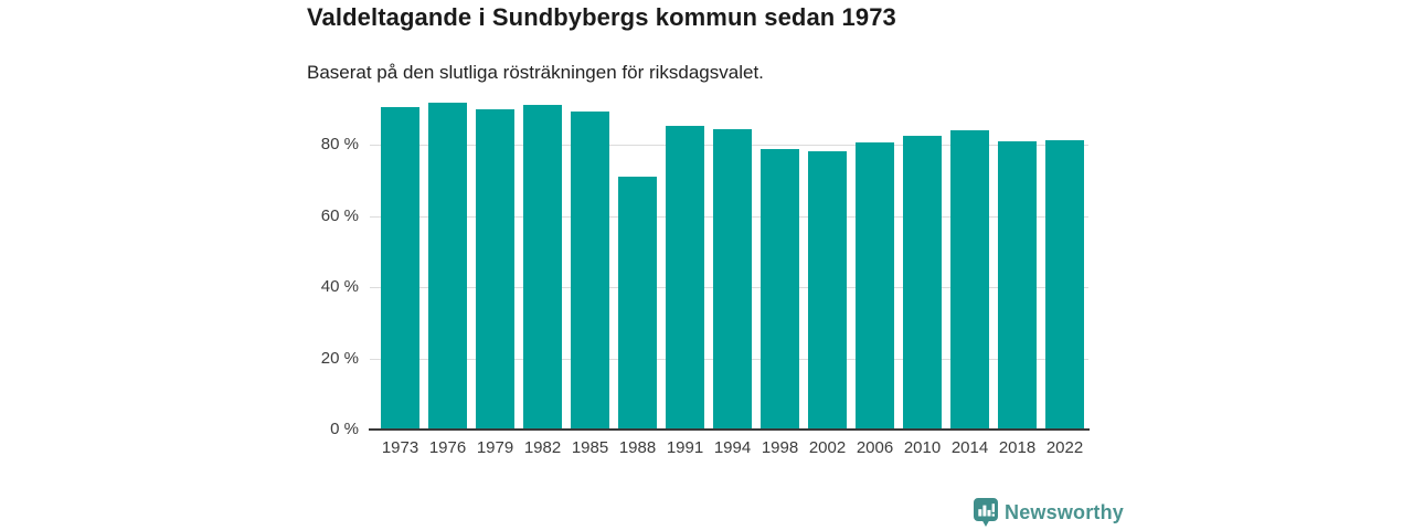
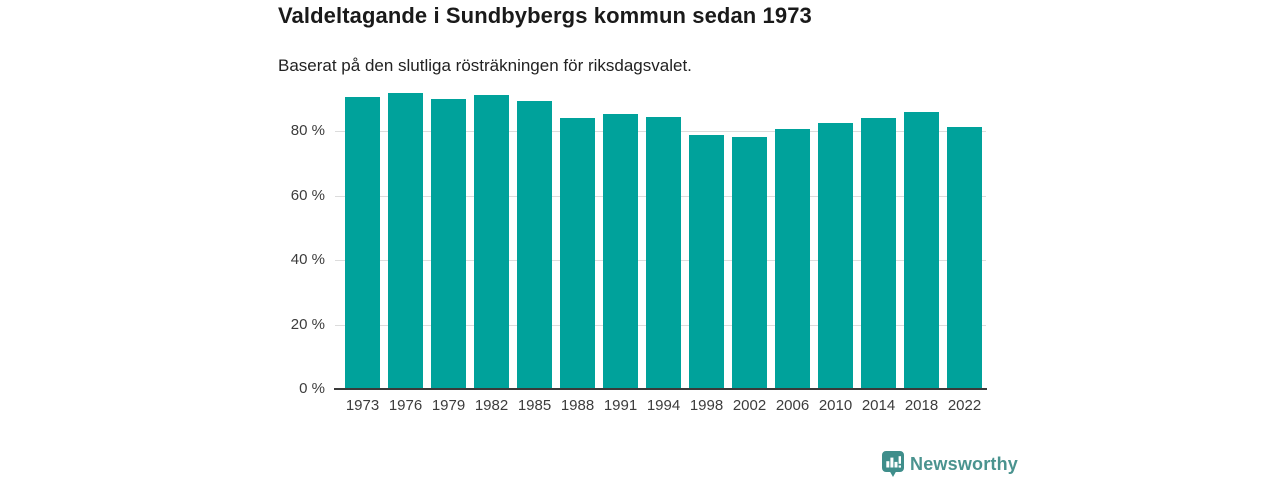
1988: 71% -> 84%
2018: 81% -> 86%
